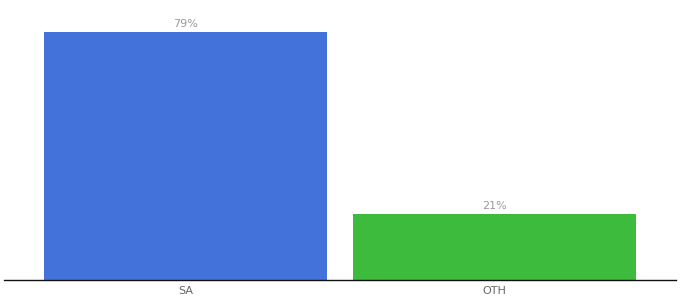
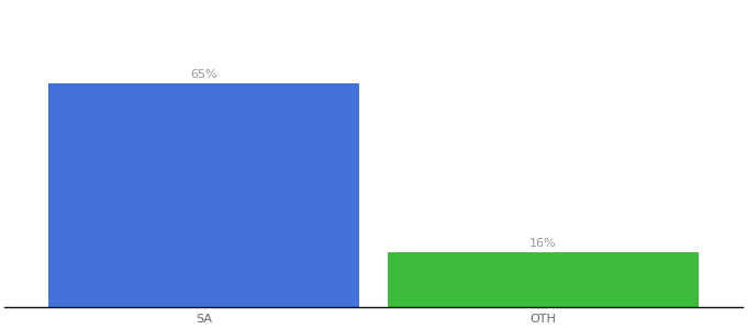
SA: 79% -> 65%
OTH: 21% -> 16%
